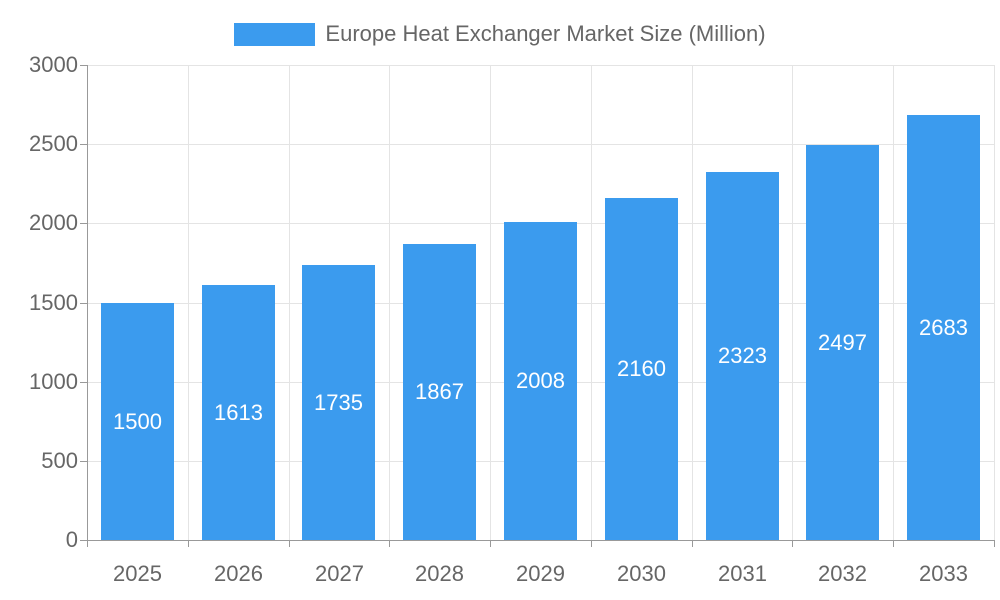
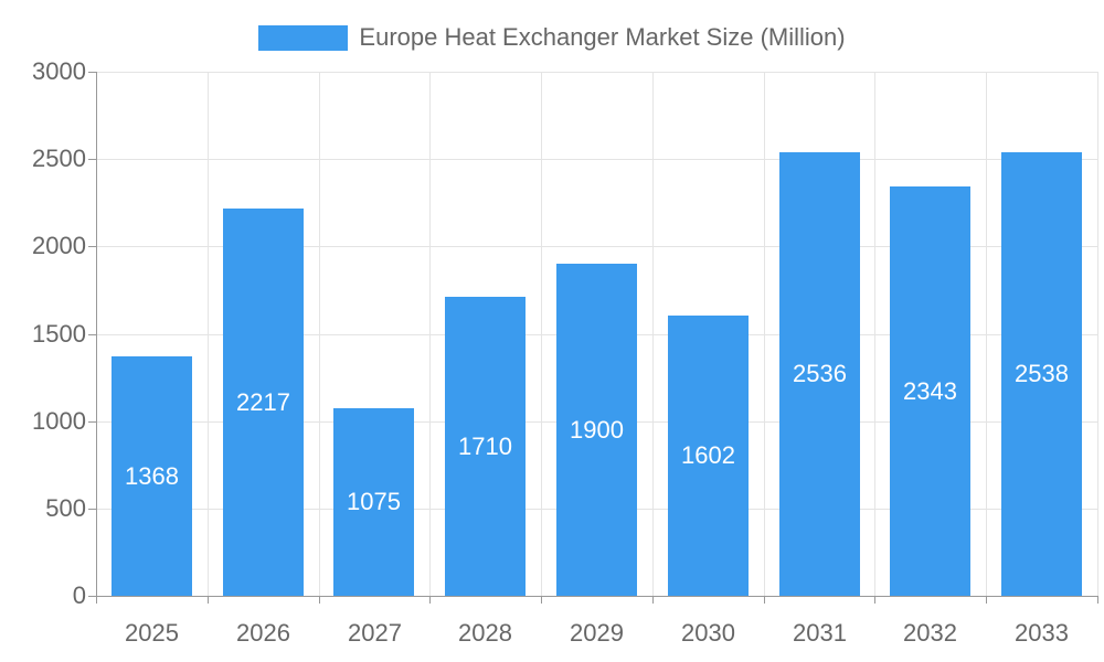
2025: 1500 -> 1368
2026: 1613 -> 2217
2027: 1735 -> 1075
2028: 1867 -> 1710
2029: 2008 -> 1900
2030: 2160 -> 1602
2031: 2323 -> 2536
2032: 2497 -> 2343
2033: 2683 -> 2538
